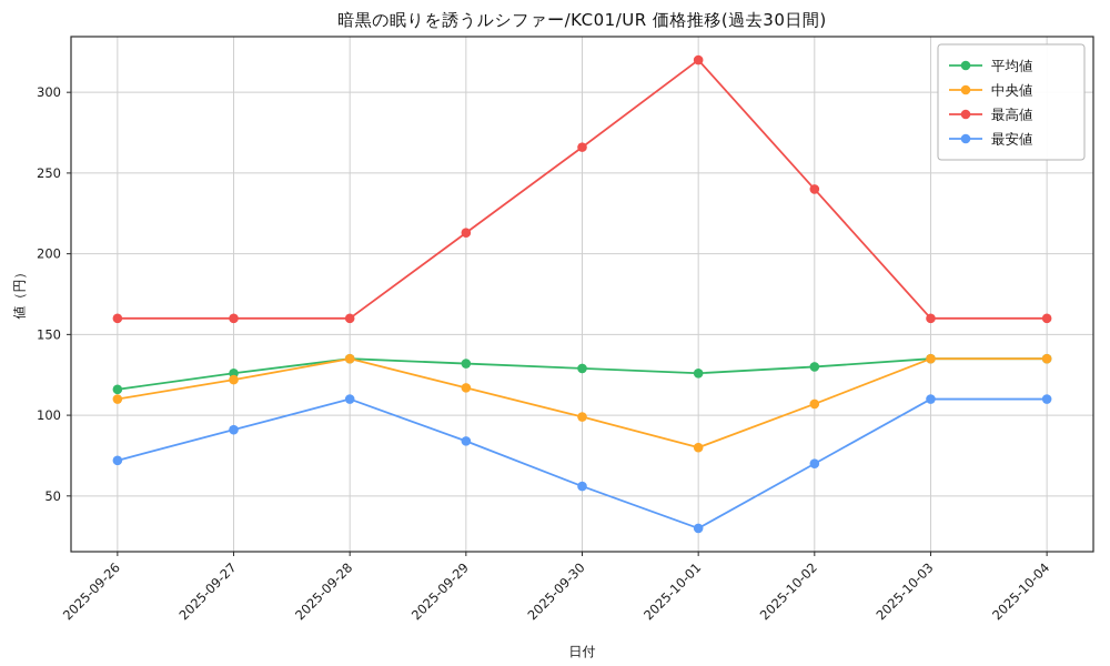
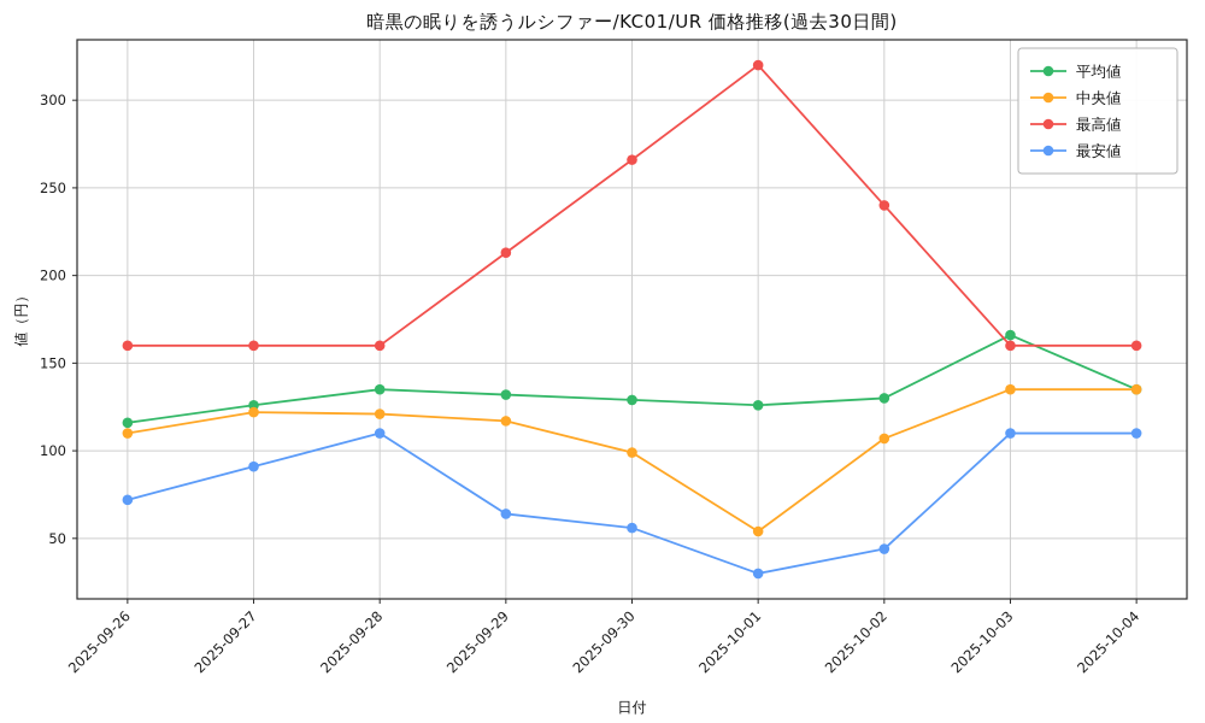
中央値/2025-09-28: 135 -> 121
最安値/2025-09-29: 84 -> 64
中央値/2025-10-01: 80 -> 54
最安値/2025-10-02: 70 -> 44
平均値/2025-10-03: 135 -> 166
